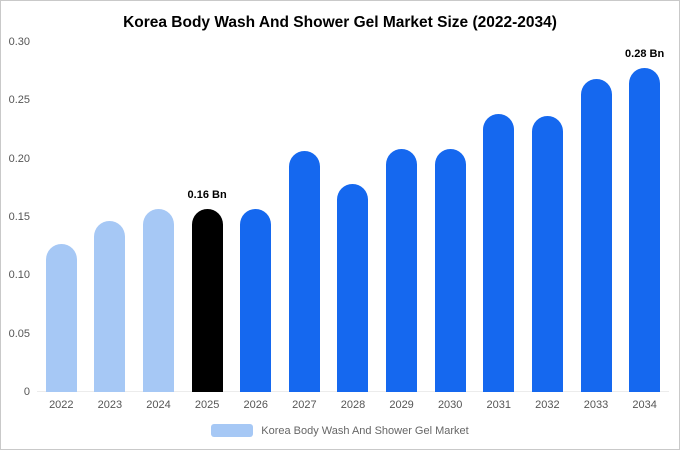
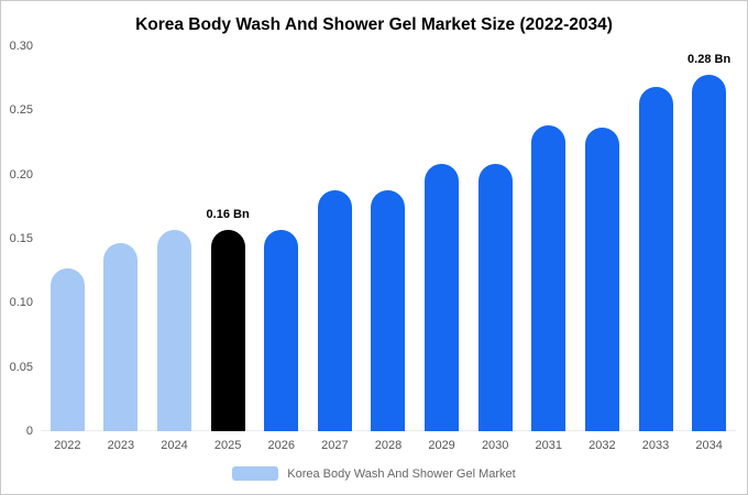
2027: 0.207 -> 0.188
2028: 0.178 -> 0.188
